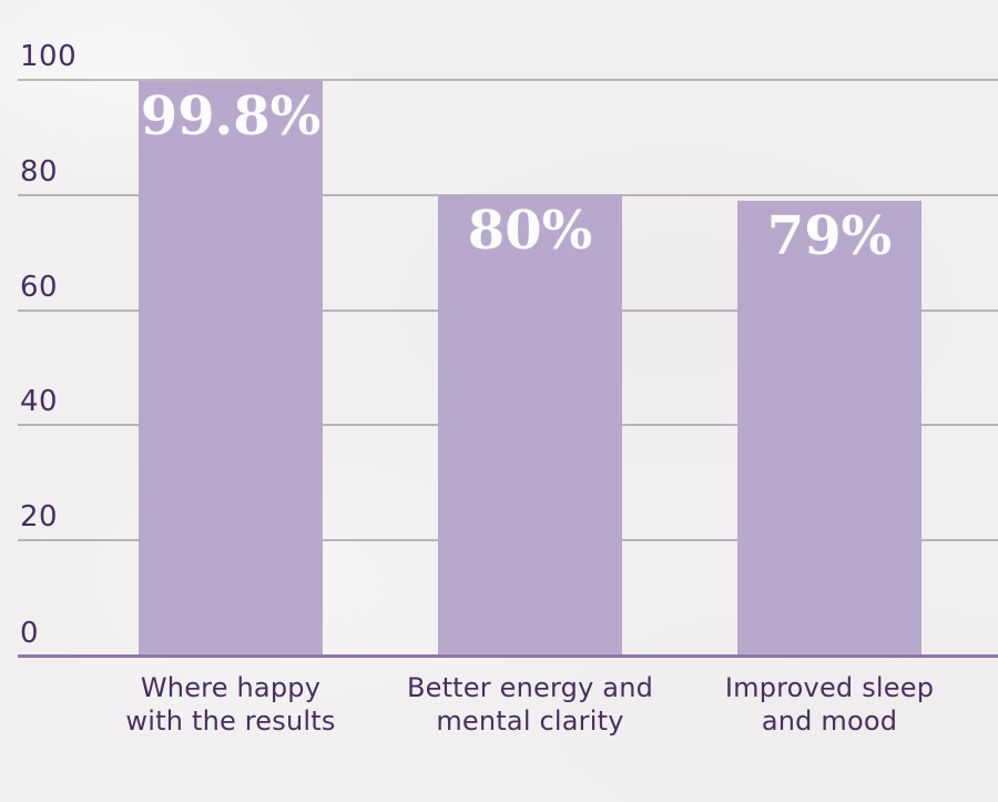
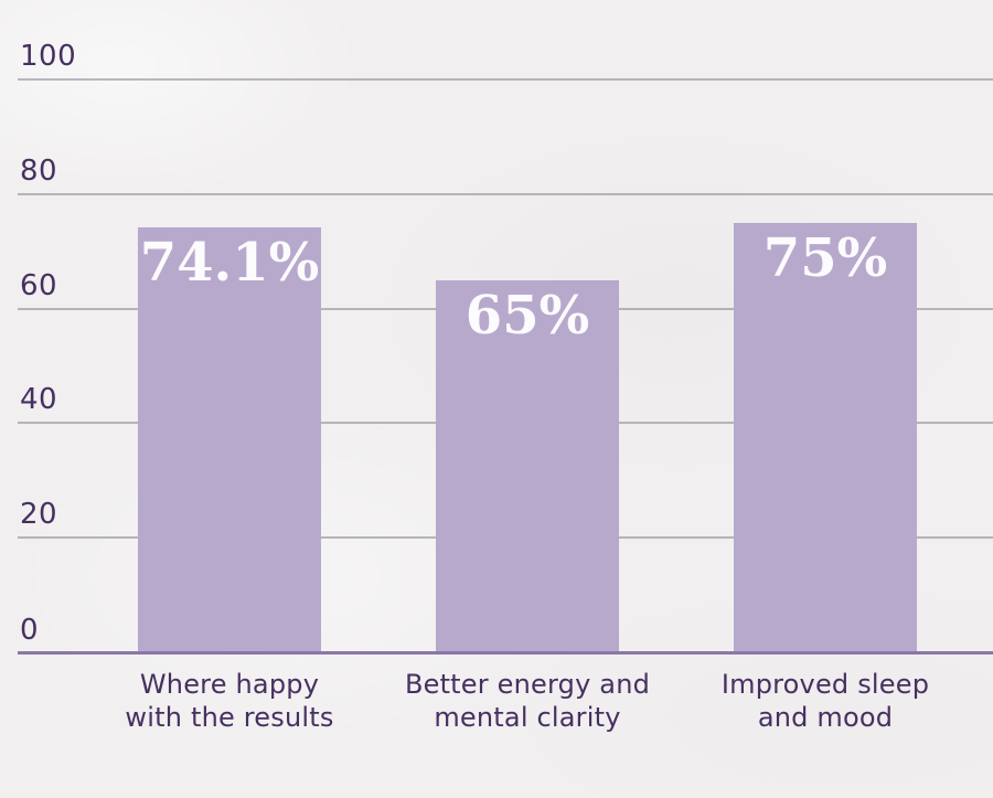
Where happy with the results: 99.8% -> 74.1%
Better energy and mental clarity: 80% -> 65%
Improved sleep and mood: 79% -> 75%
